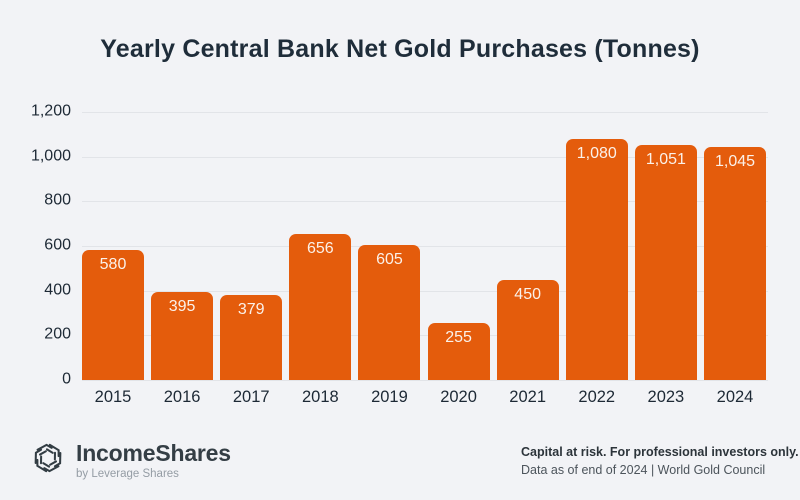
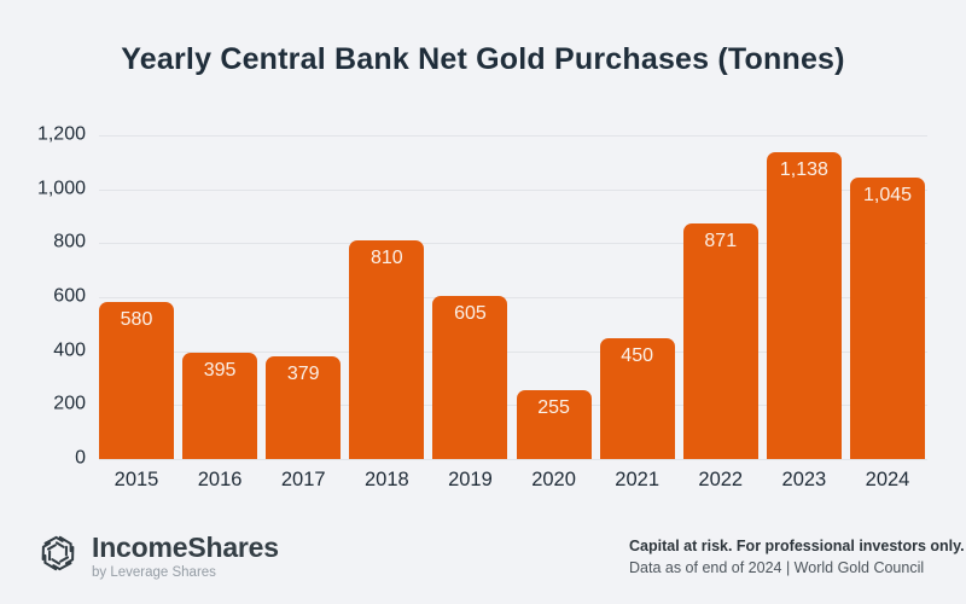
2018: 656 -> 810
2022: 1,080 -> 871
2023: 1,051 -> 1,138
